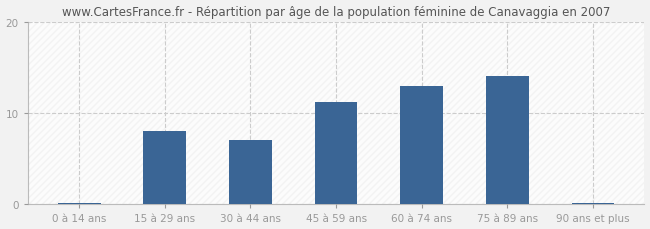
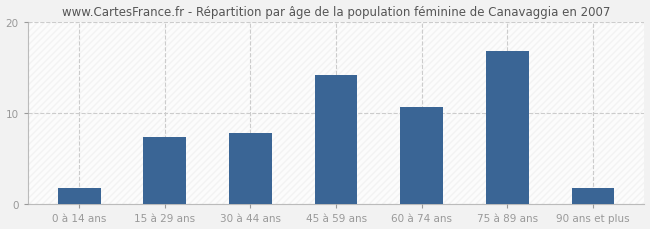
0 à 14 ans: 0.2 -> 1.8
15 à 29 ans: 8.0 -> 7.4
30 à 44 ans: 7.0 -> 7.8
45 à 59 ans: 11.2 -> 14.2
60 à 74 ans: 13.0 -> 10.6
75 à 89 ans: 14.0 -> 16.8
90 ans et plus: 0.2 -> 1.8
